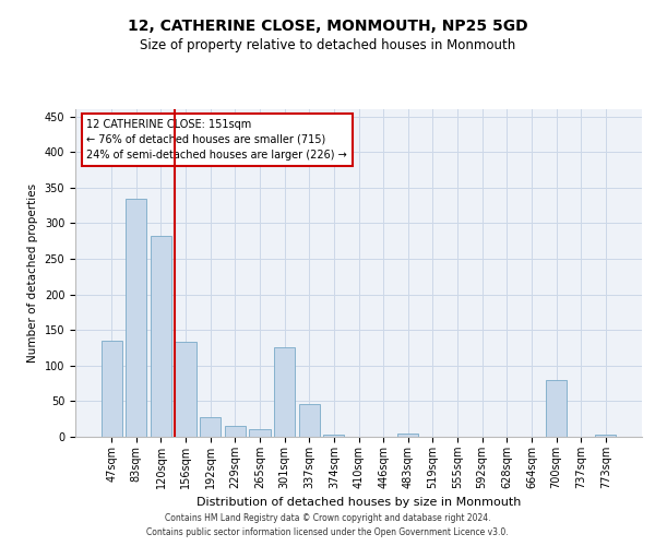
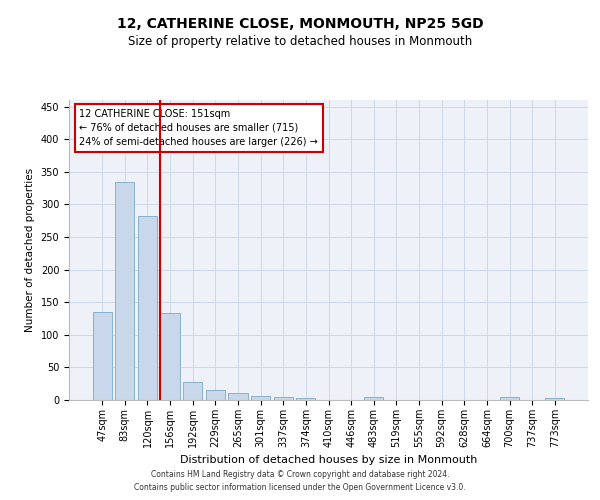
301sqm: 126 -> 6
337sqm: 46 -> 5
700sqm: 80 -> 4
